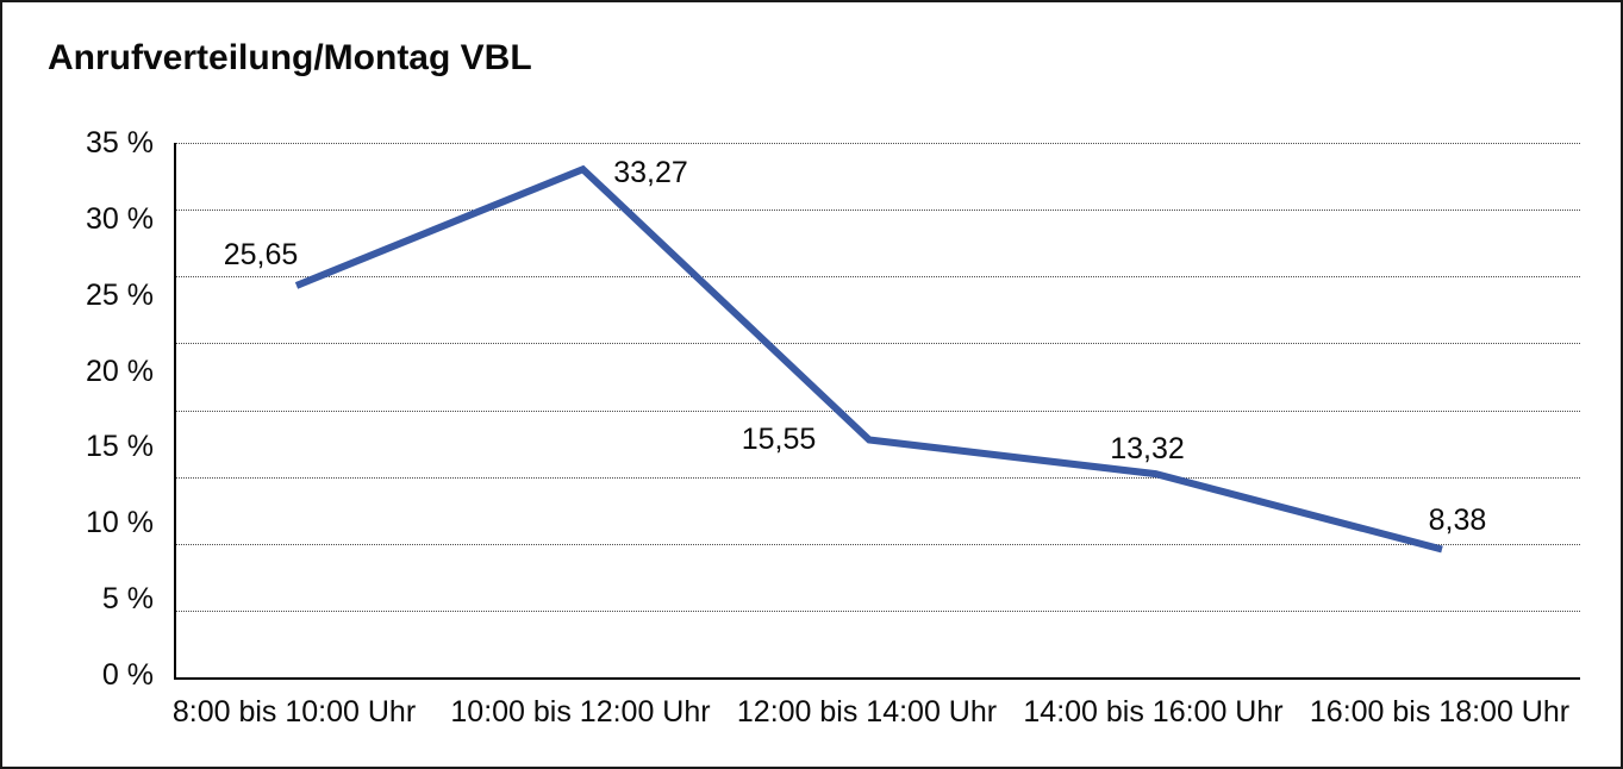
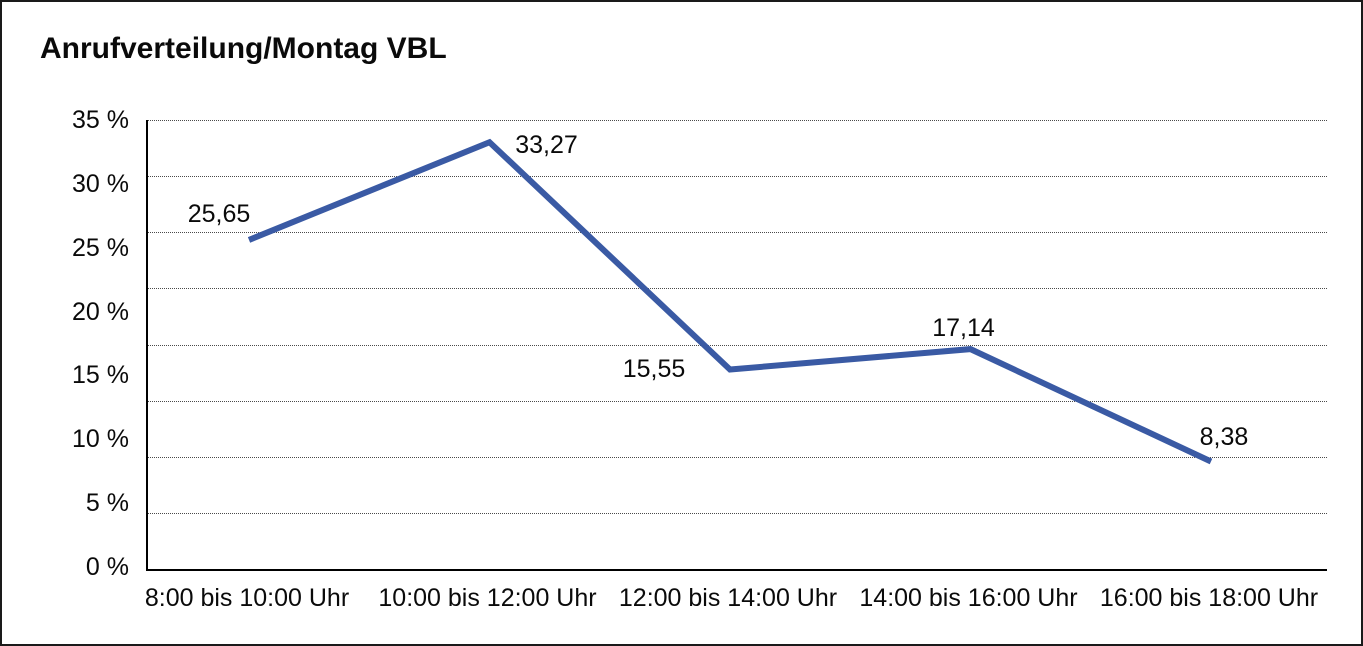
14:00 bis 16:00 Uhr: 13,32 -> 17,14
